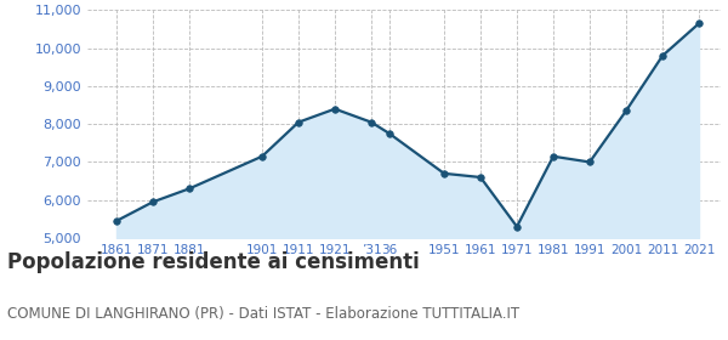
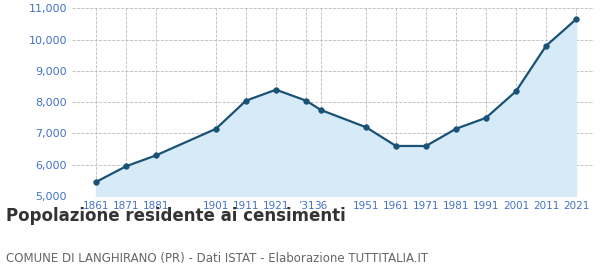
1951: 6,700 -> 7,200
1971: 5,300 -> 6,600
1991: 7,000 -> 7,500
